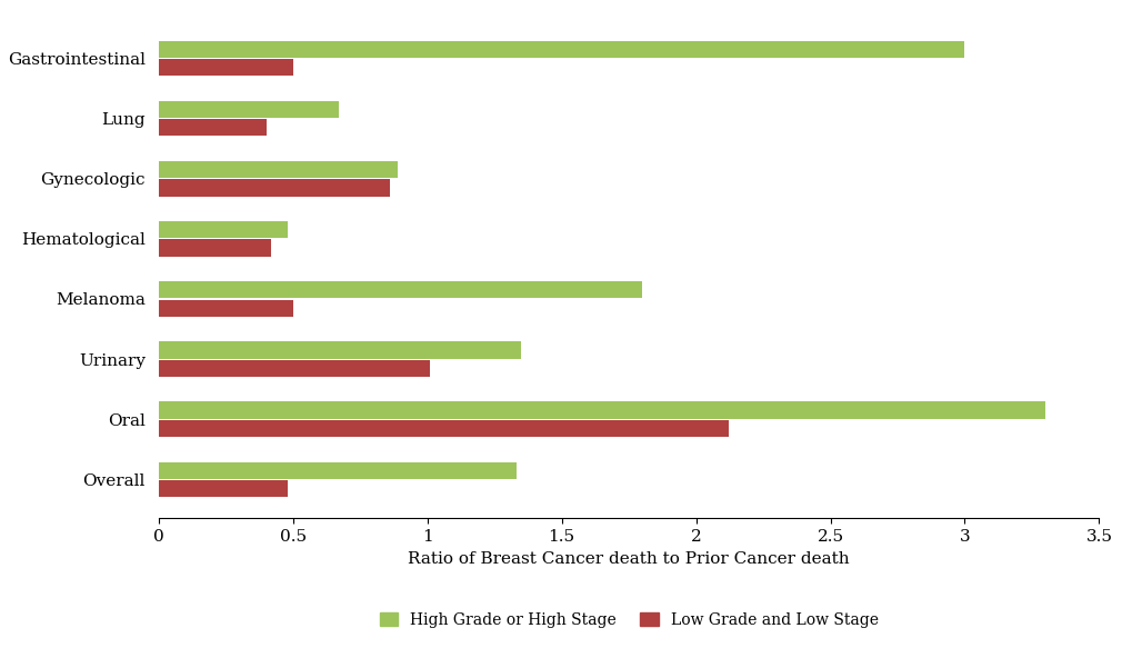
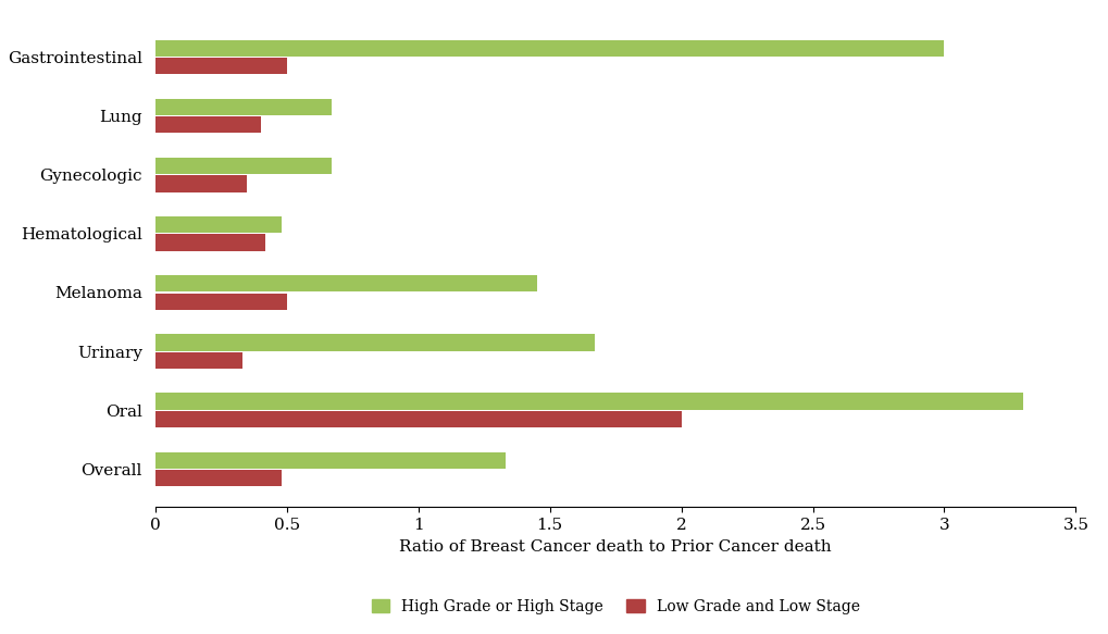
High Grade or High Stage/Gynecologic: 0.89 -> 0.67
Low Grade and Low Stage/Gynecologic: 0.86 -> 0.35
High Grade or High Stage/Melanoma: 1.80 -> 1.45
High Grade or High Stage/Urinary: 1.35 -> 1.67
Low Grade and Low Stage/Urinary: 1.01 -> 0.33
Low Grade and Low Stage/Oral: 2.12 -> 2.00
